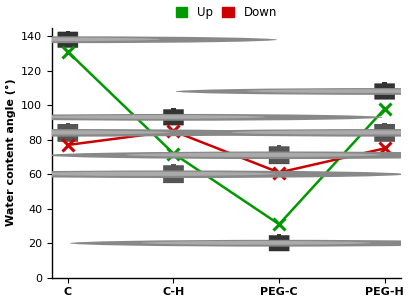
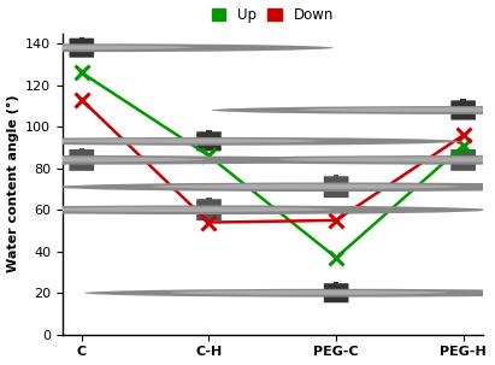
Up/C: 131 -> 126
Down/C: 77 -> 113
Up/C-H: 72 -> 86
Down/C-H: 85 -> 54
Up/PEG-C: 31 -> 37
Down/PEG-C: 61 -> 55
Up/PEG-H: 98 -> 91
Down/PEG-H: 75 -> 96
